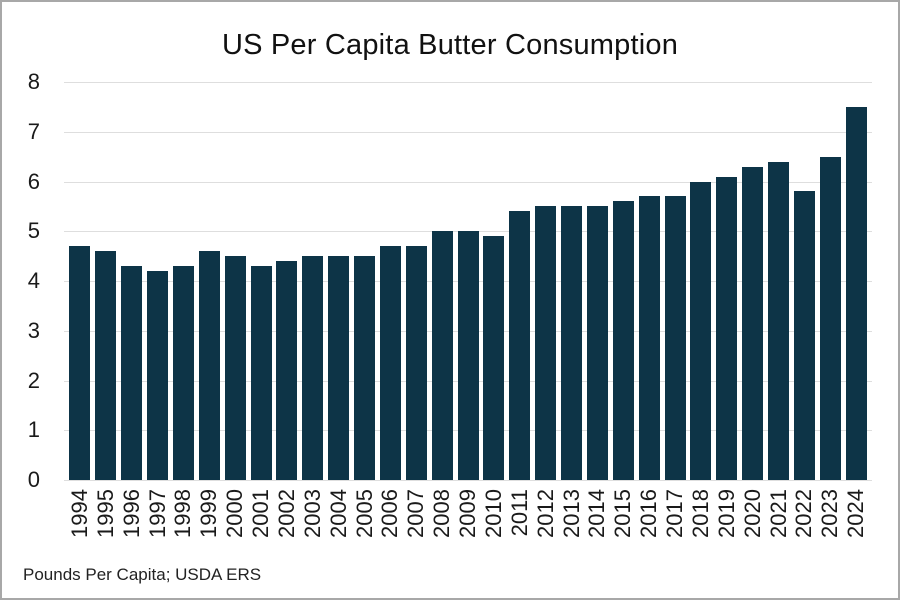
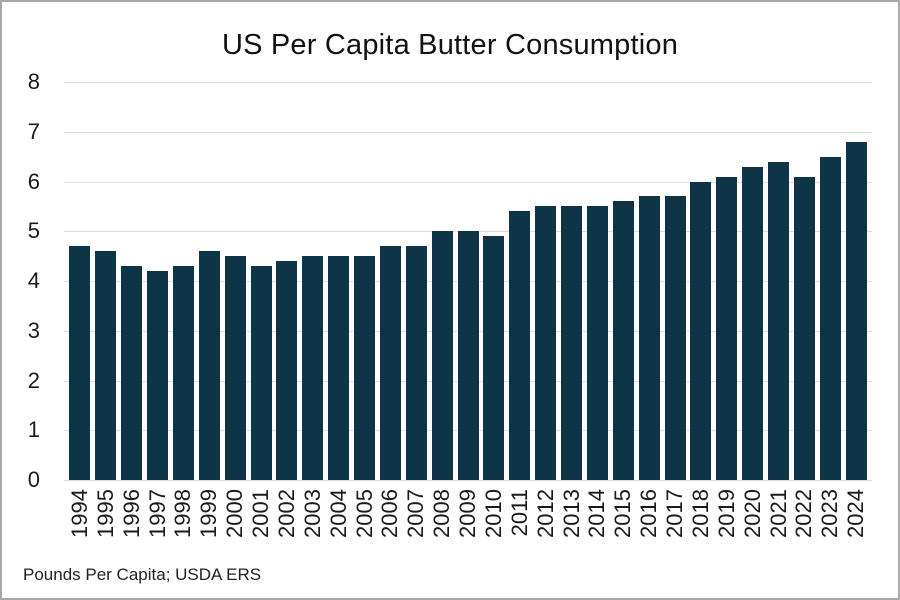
2022: 5.8 -> 6.1
2024: 7.5 -> 6.8
